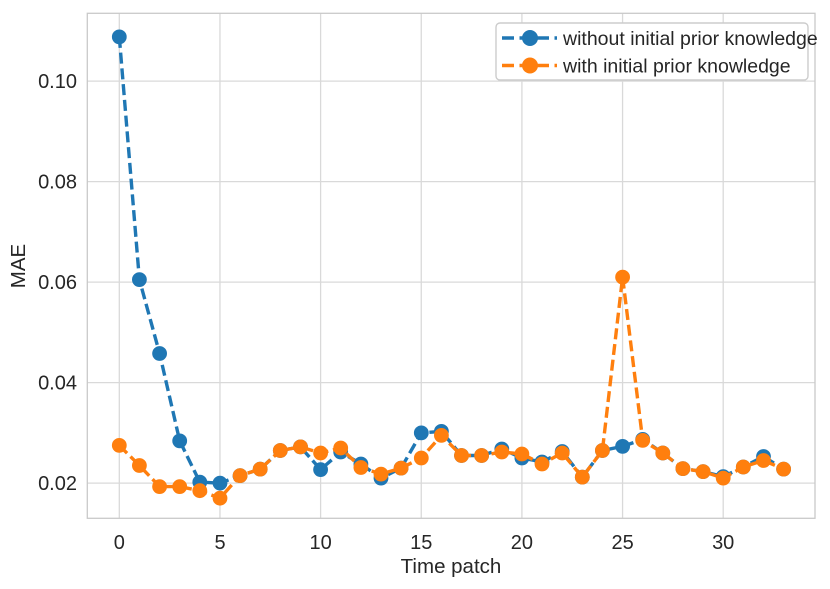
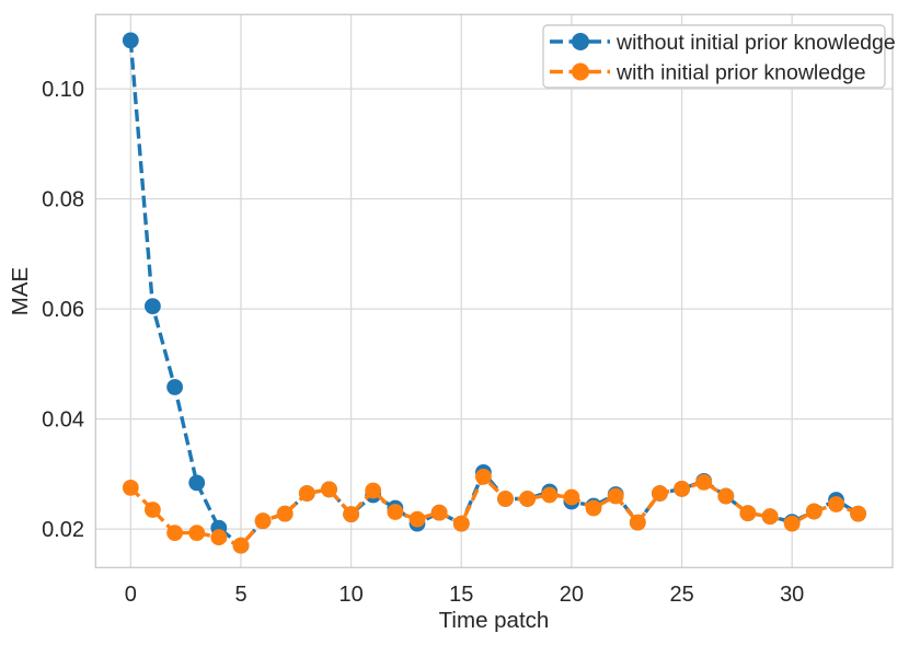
without initial prior knowledge/5: 0.020 -> 0.017
with initial prior knowledge/10: 0.026 -> 0.023
without initial prior knowledge/15: 0.030 -> 0.021
with initial prior knowledge/15: 0.025 -> 0.021
with initial prior knowledge/25: 0.061 -> 0.027
